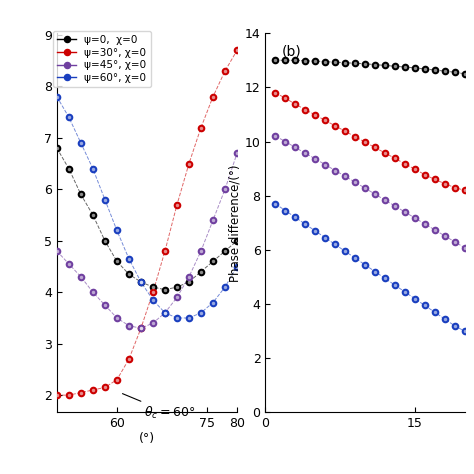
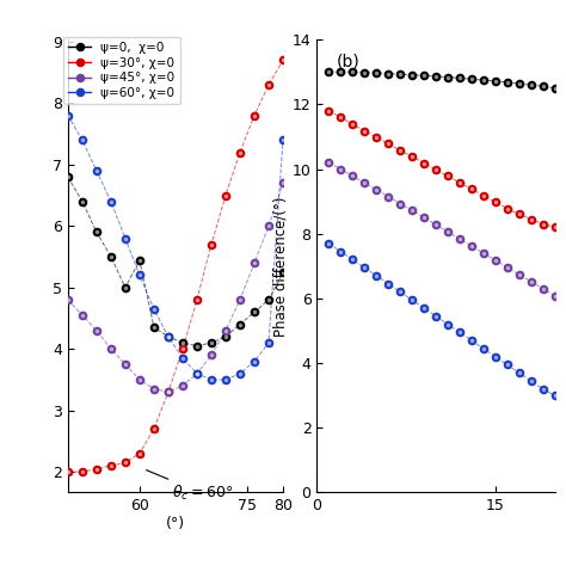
ψ=0, χ=0/60: 4.60 -> 5.44
ψ=0, χ=0/80: 5.00 -> 5.24
ψ=60°, χ=0/80: 4.50 -> 7.40
